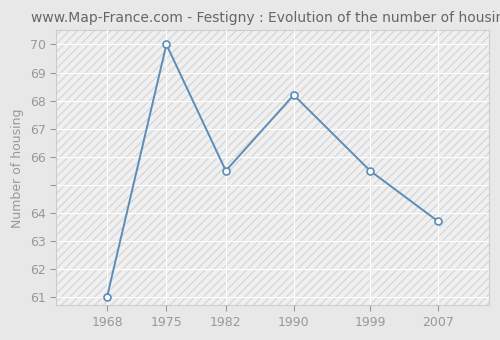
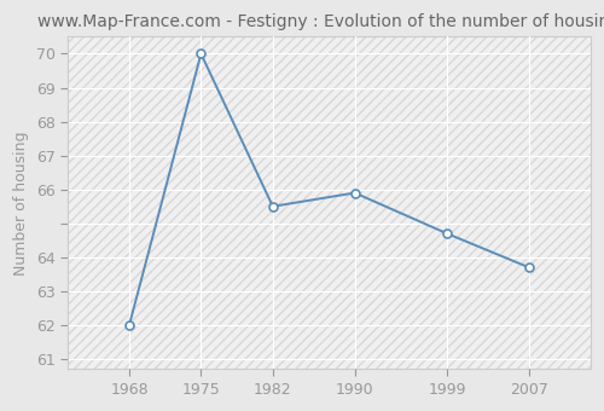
1968: 61.0 -> 62.0
1990: 68.2 -> 65.9
1999: 65.5 -> 64.7
